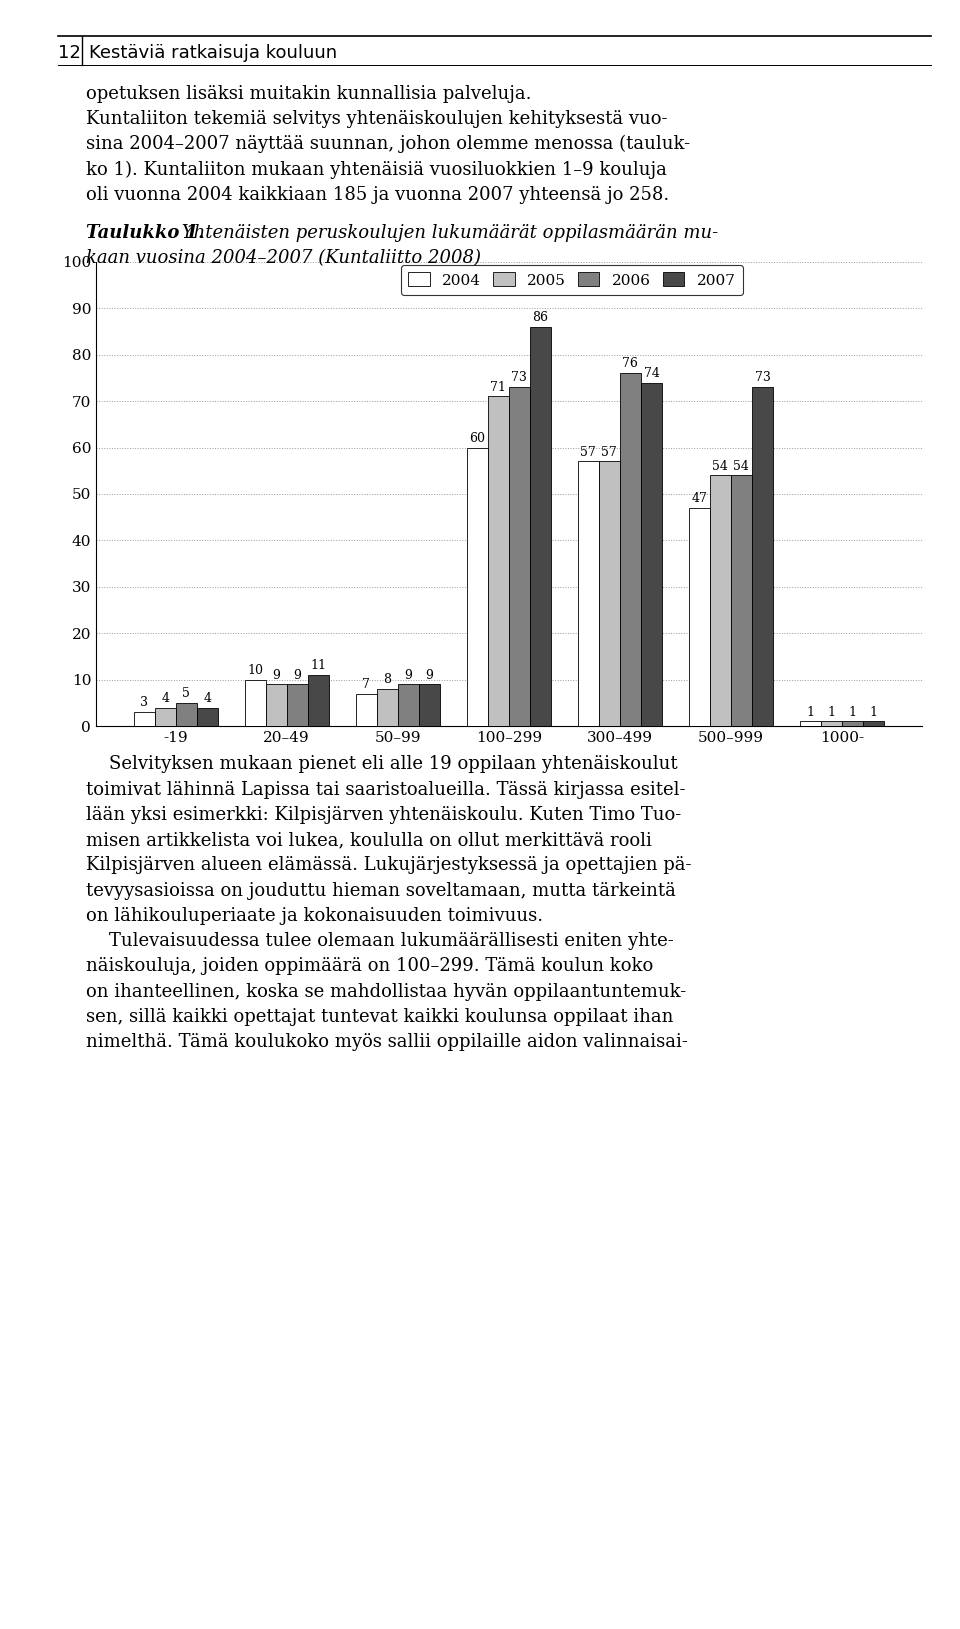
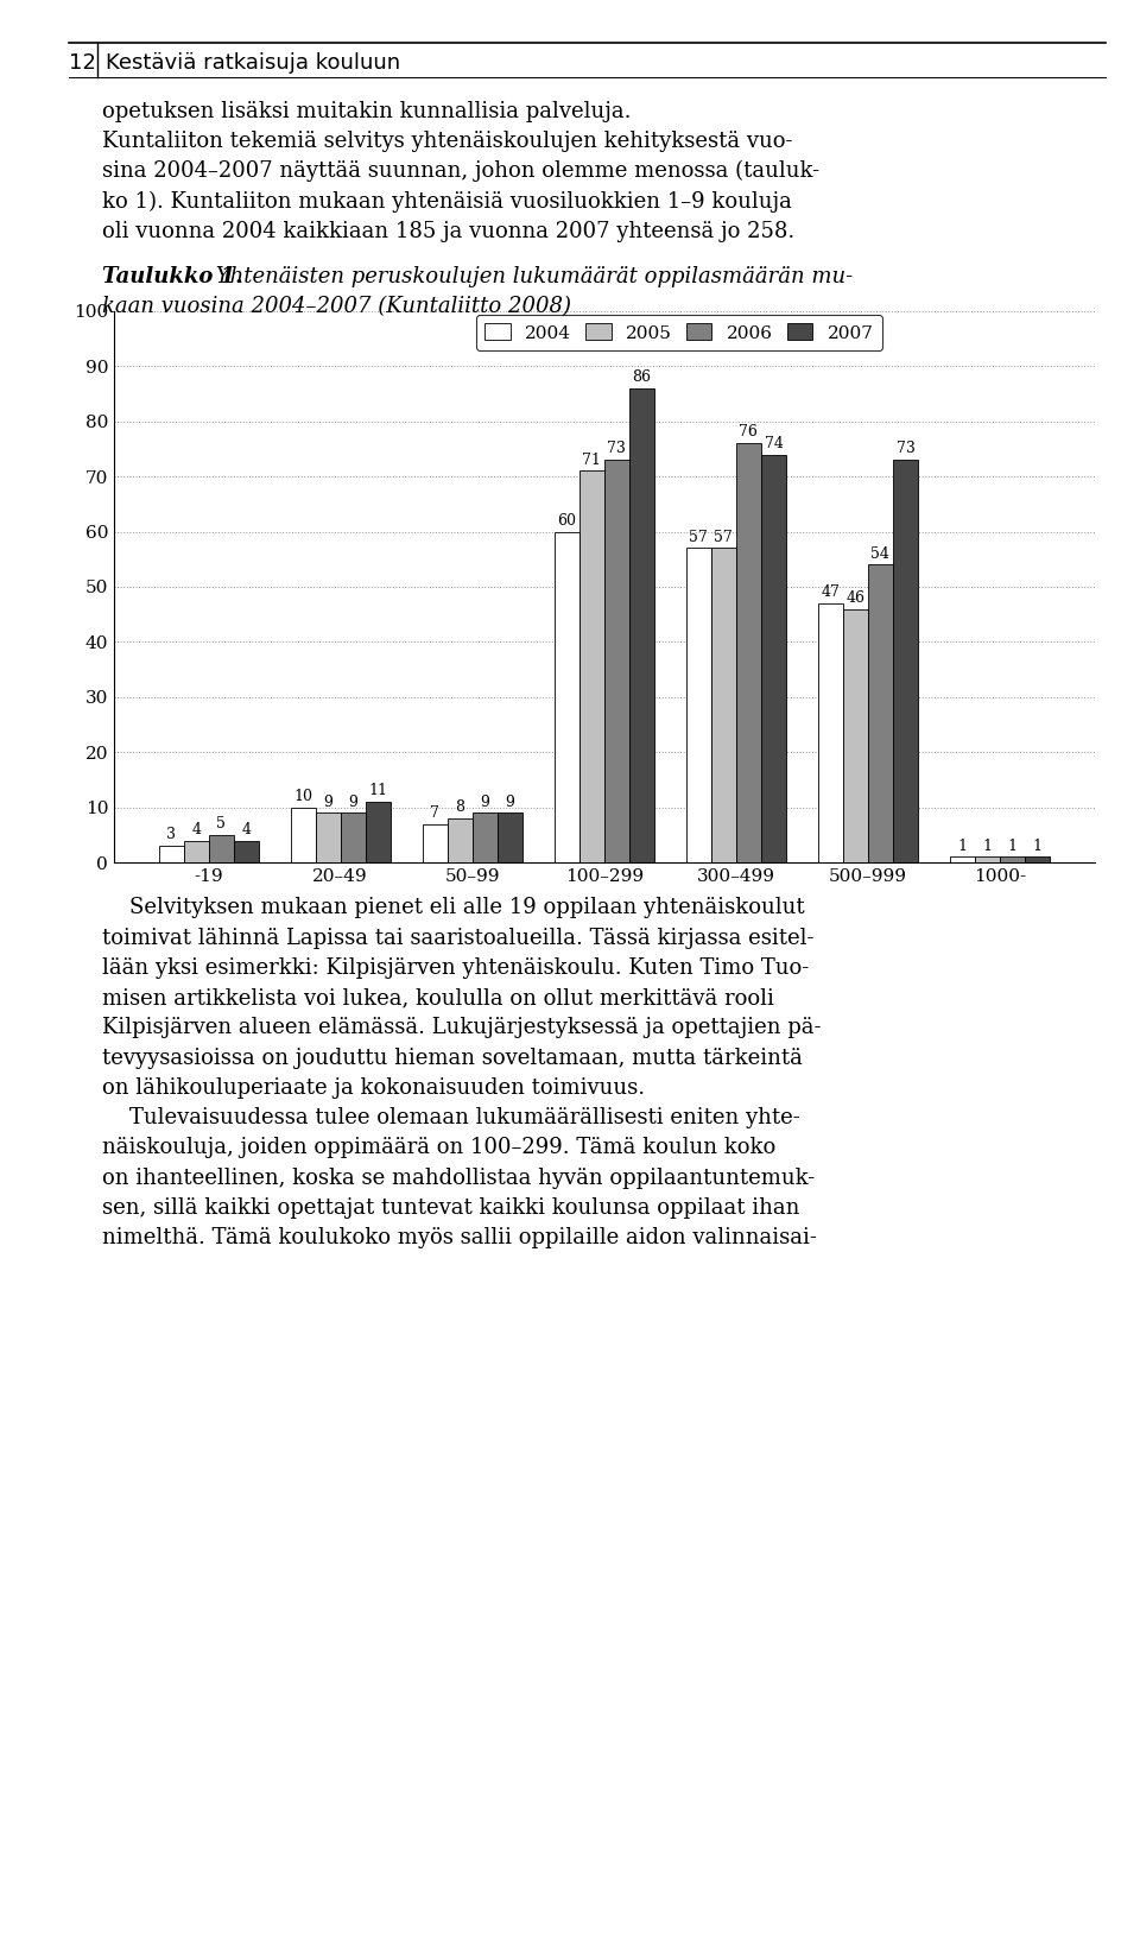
2005/500–999: 54 -> 46
